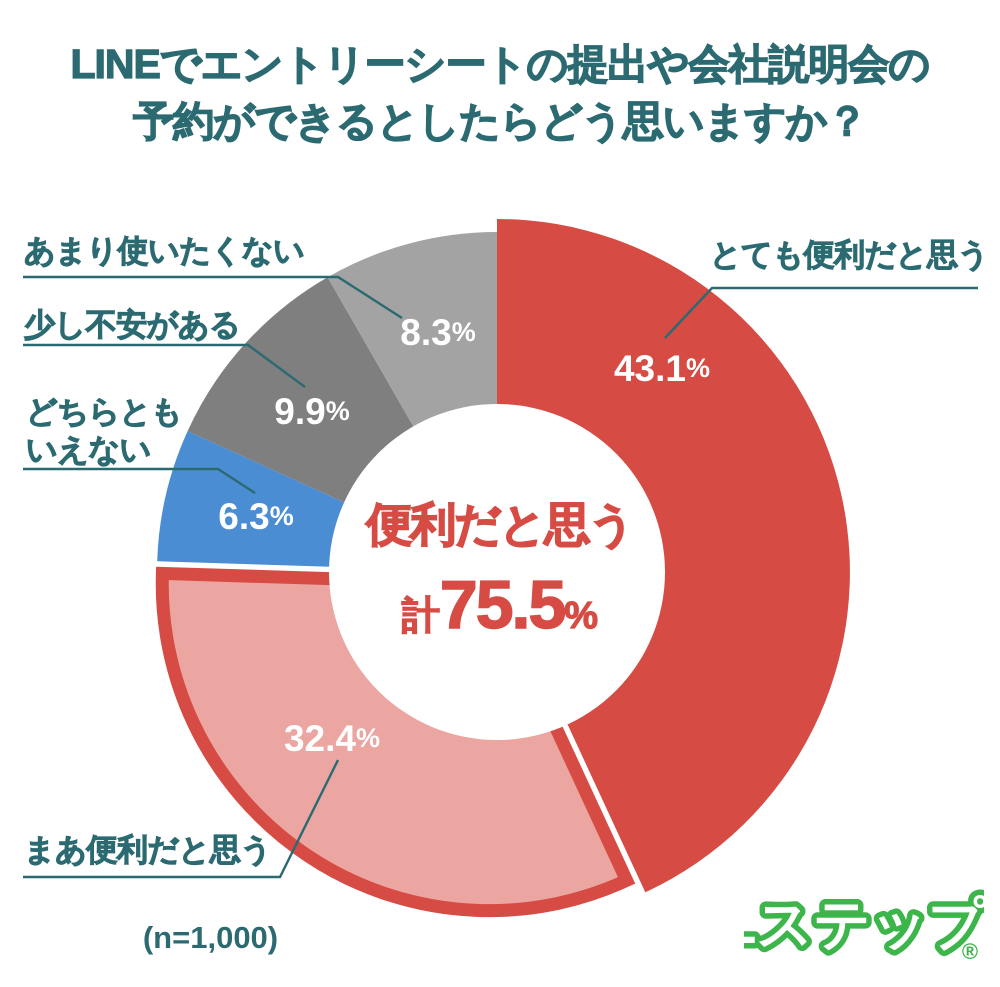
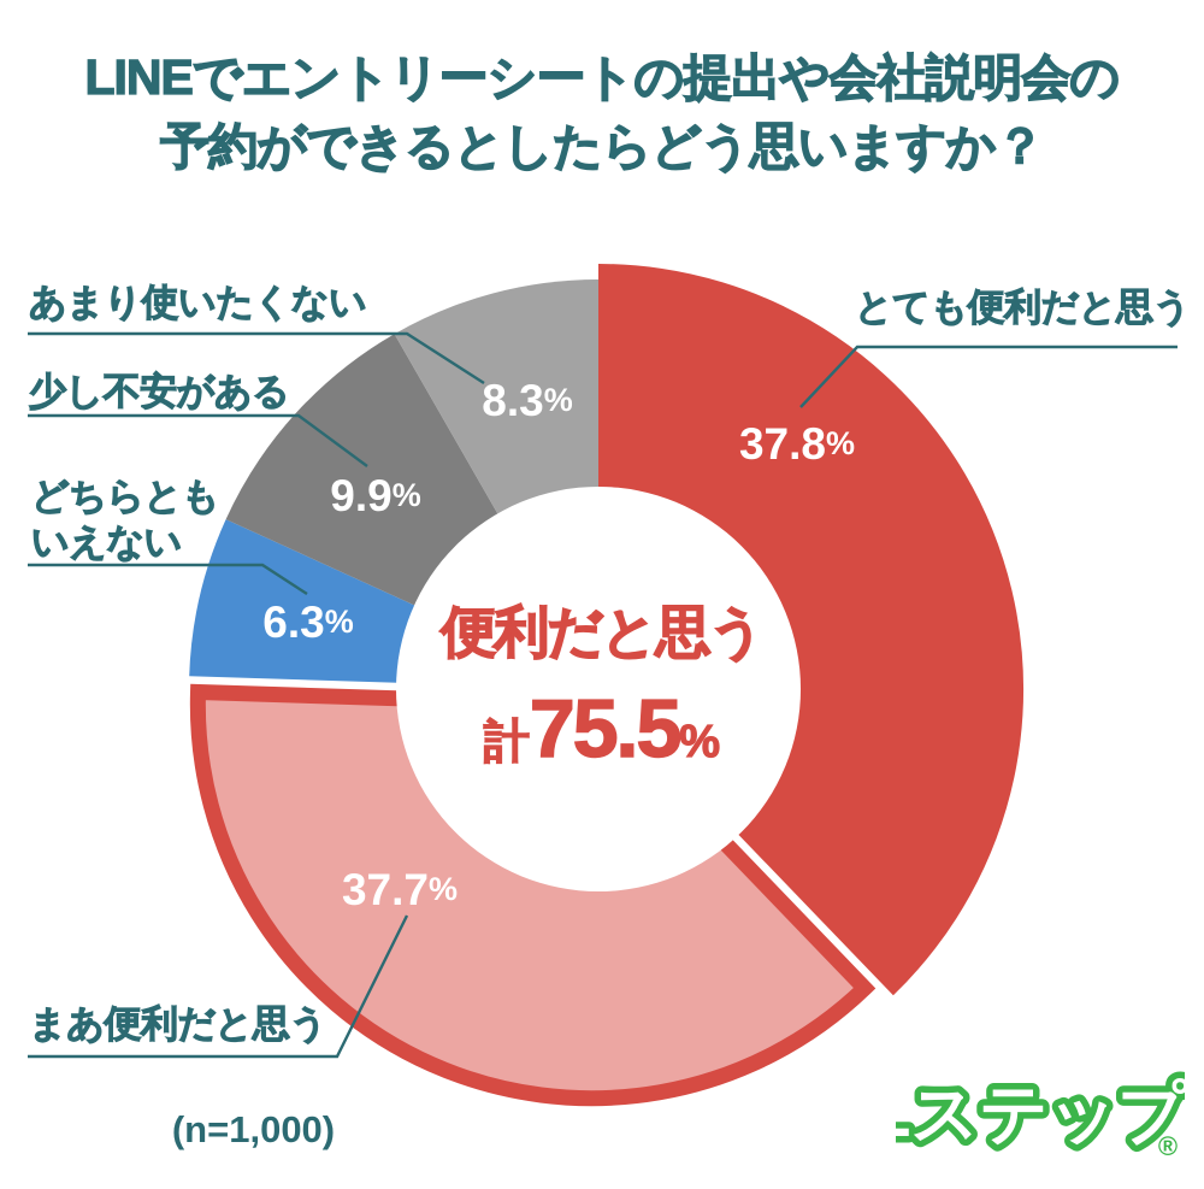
とても便利だと思う: 43.1 -> 37.8
まあ便利だと思う: 32.4 -> 37.7
